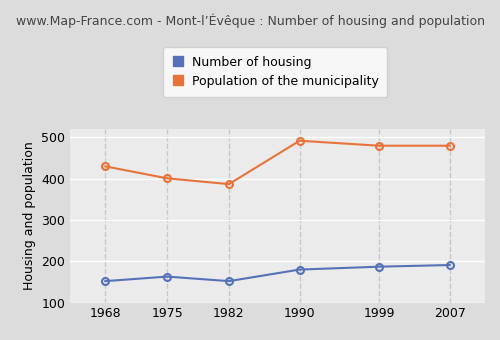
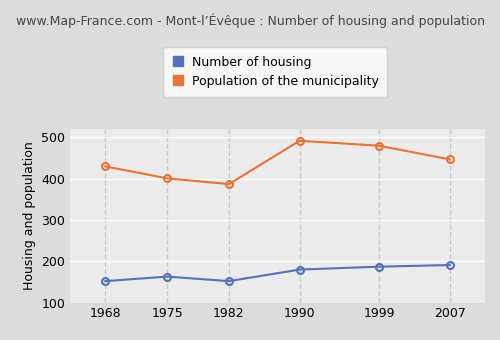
Population of the municipality/2007: 480 -> 447
